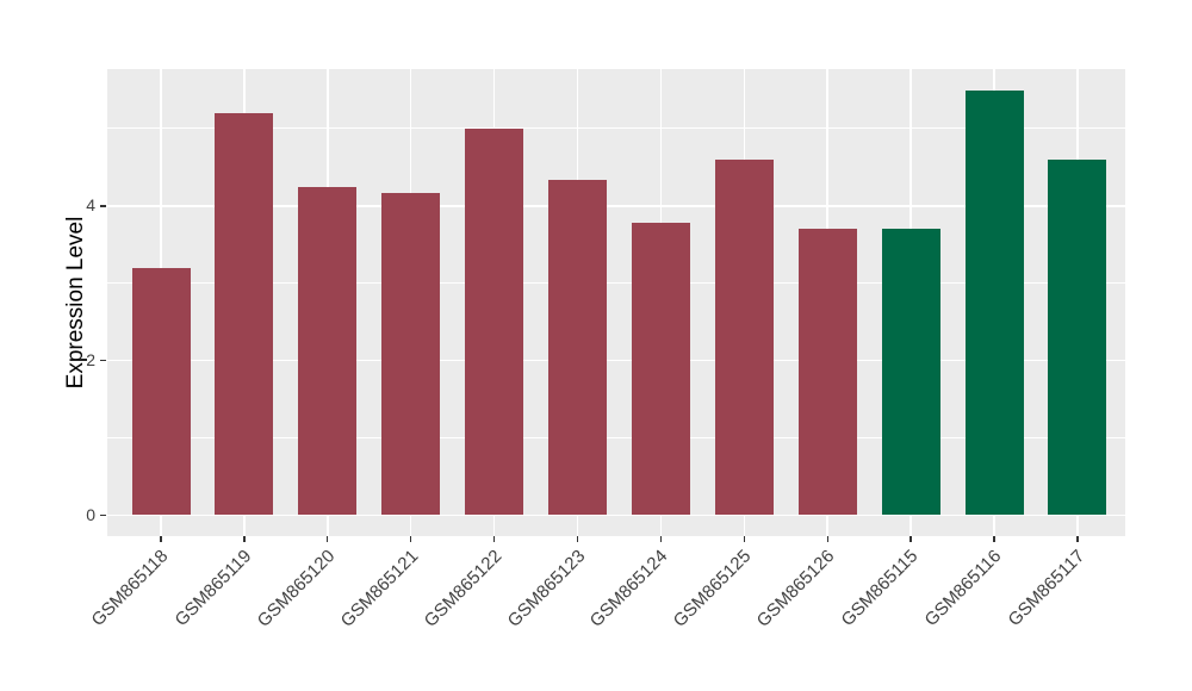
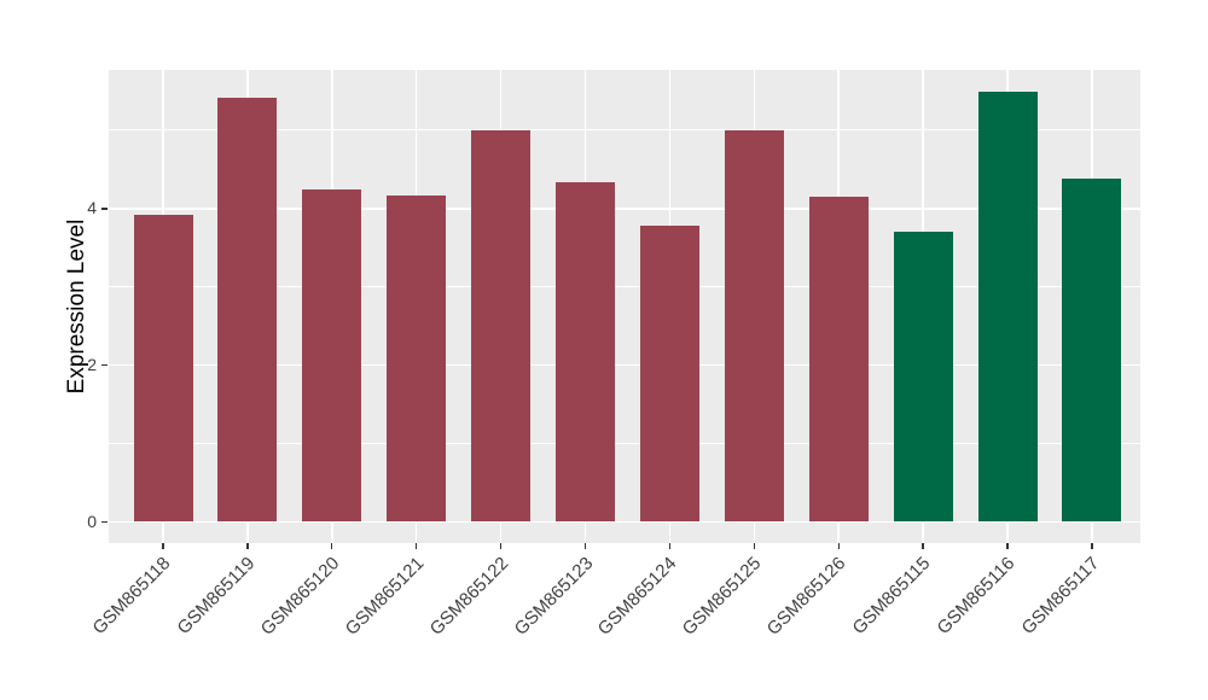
GSM865118: 3.2 -> 3.9
GSM865119: 5.2 -> 5.4
GSM865125: 4.6 -> 5.0
GSM865126: 3.7 -> 4.2
GSM865117: 4.6 -> 4.4
